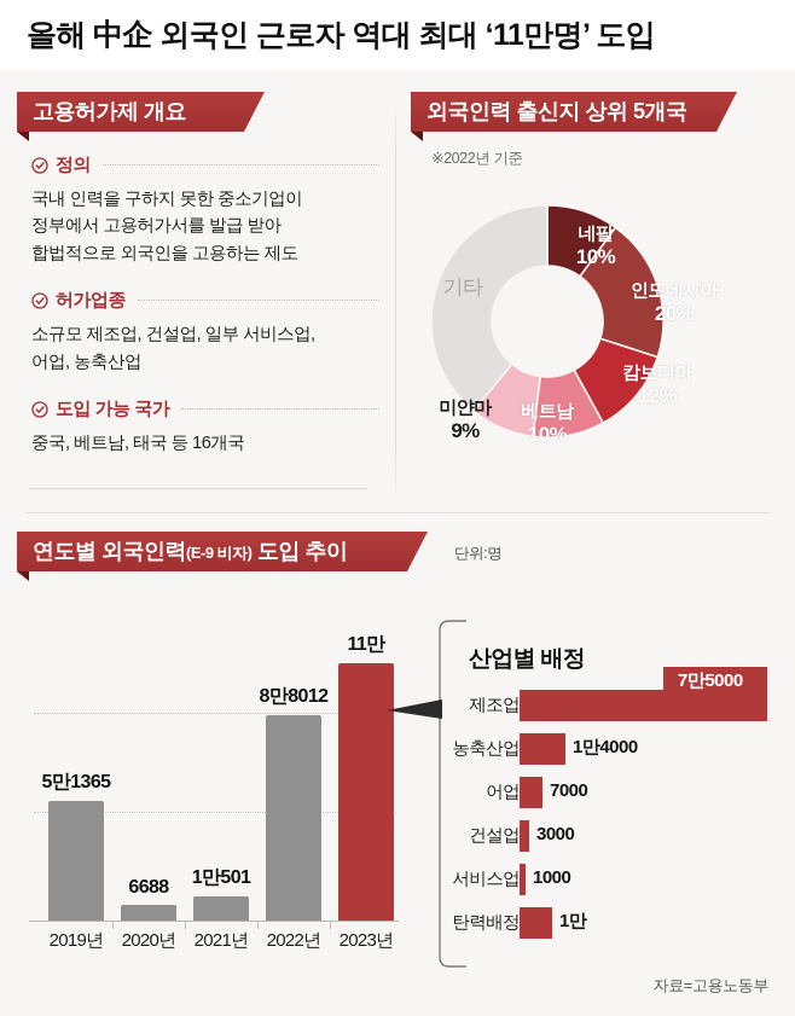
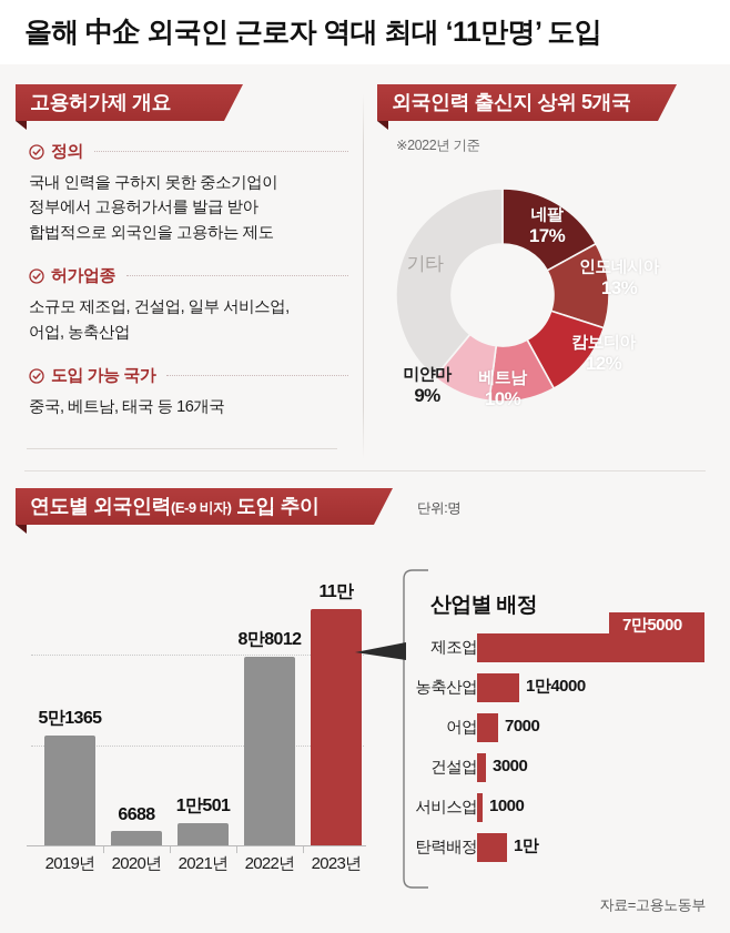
외국인력 출신지 상위 5개국/네팔: 10% -> 17%
외국인력 출신지 상위 5개국/인도네시아: 20% -> 13%
